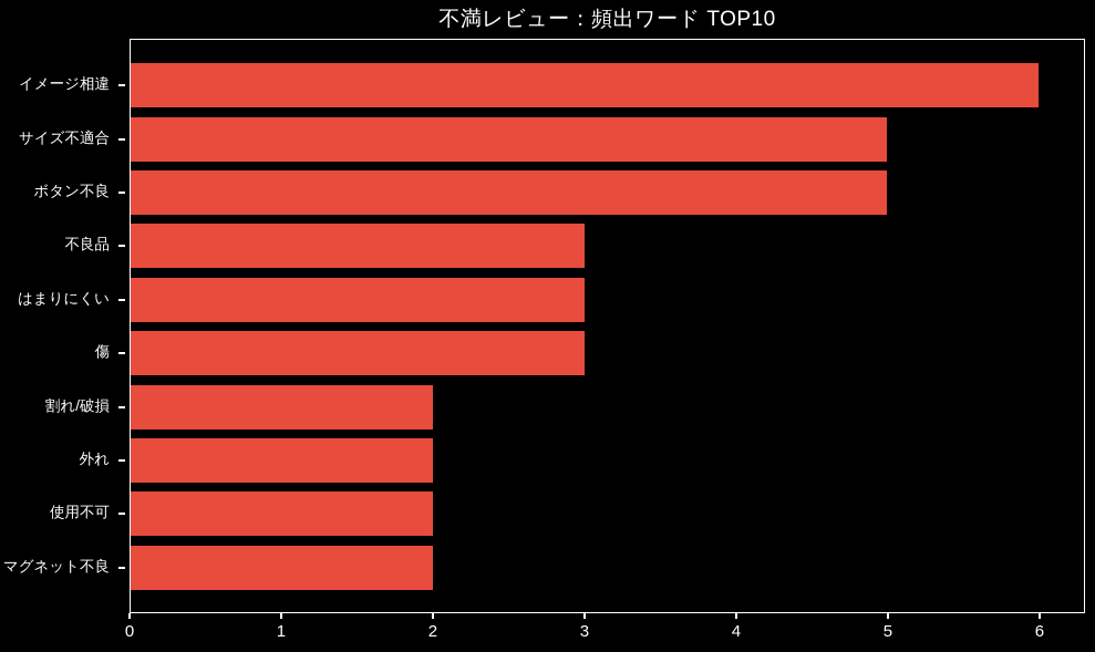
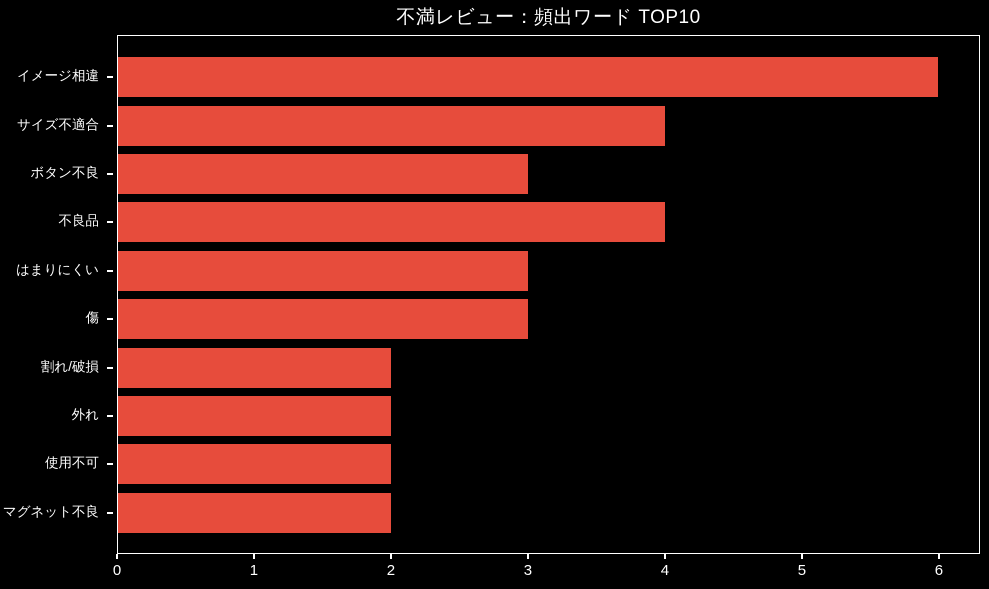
サイズ不適合: 5 -> 4
ボタン不良: 5 -> 3
不良品: 3 -> 4
